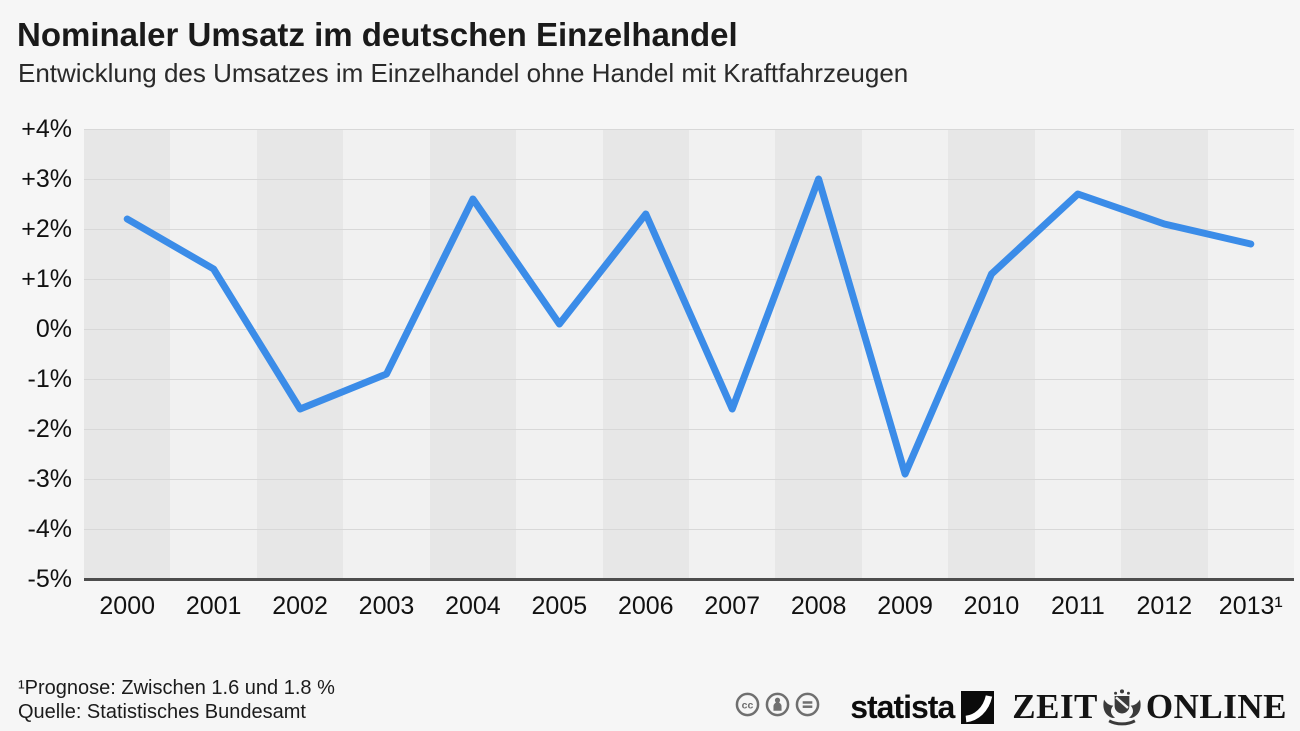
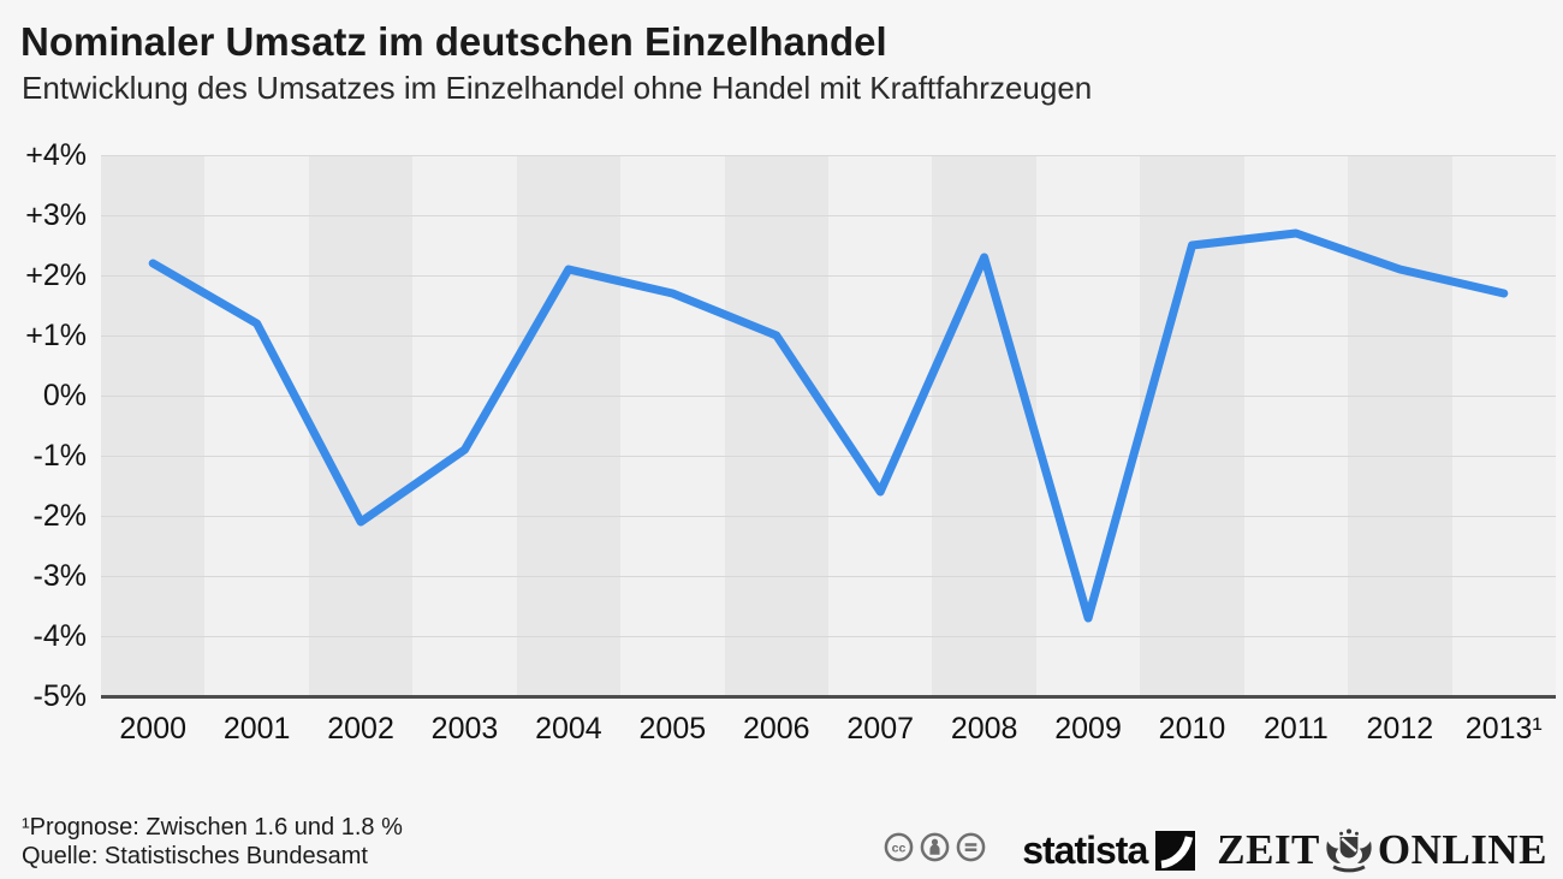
2002: -1.6% -> -2.1%
2004: 2.6% -> 2.1%
2005: 0.1% -> 1.7%
2006: 2.3% -> 1.0%
2008: 3.0% -> 2.3%
2009: -2.9% -> -3.7%
2010: 1.1% -> 2.5%
